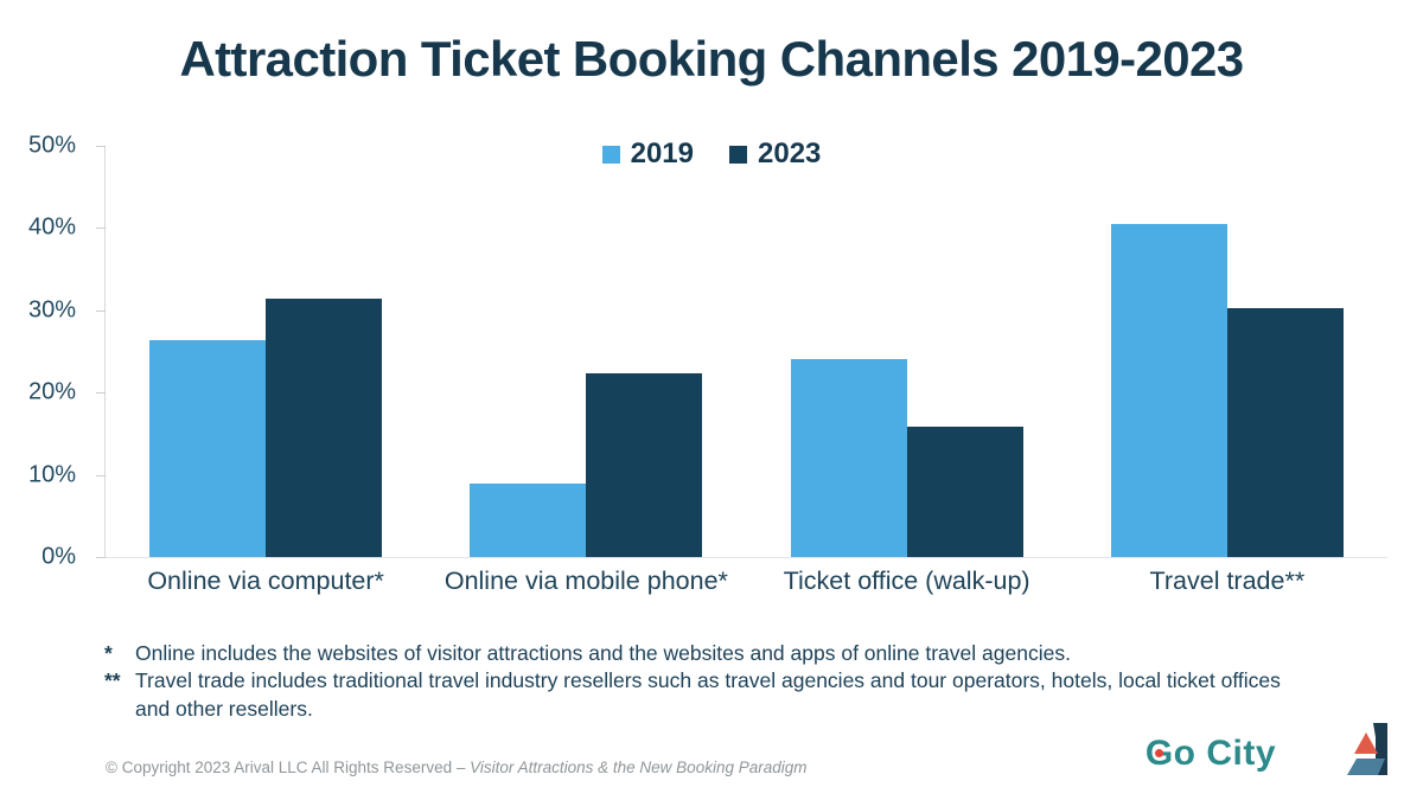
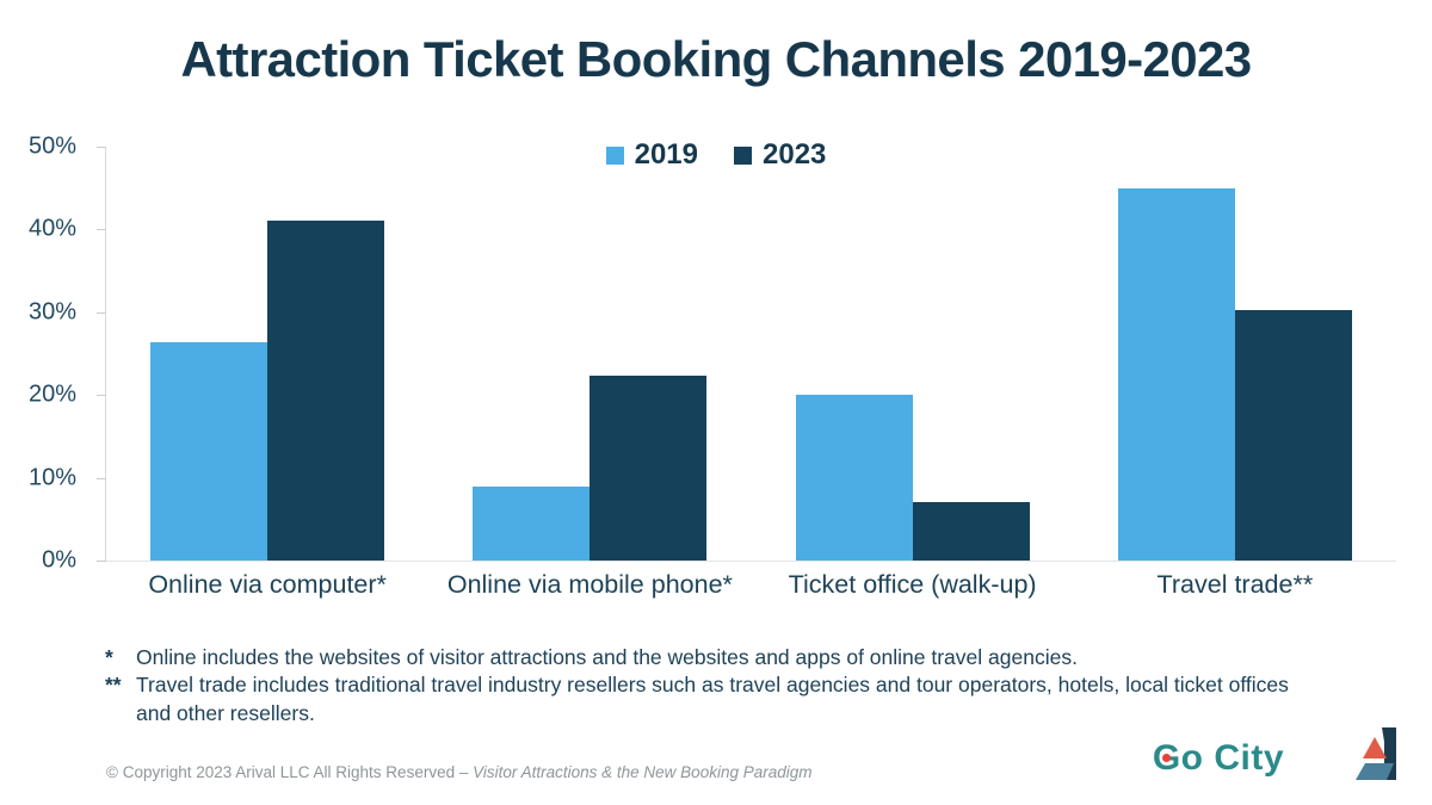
2023/Online via computer*: 31% -> 41%
2019/Ticket office (walk-up): 24% -> 20%
2023/Ticket office (walk-up): 16% -> 7%
2019/Travel trade**: 40% -> 45%
